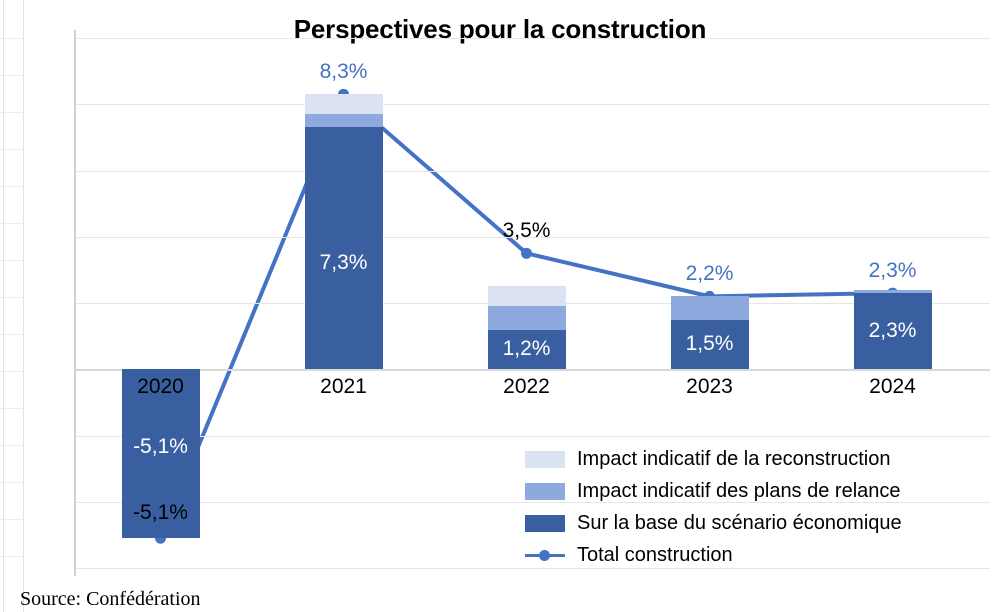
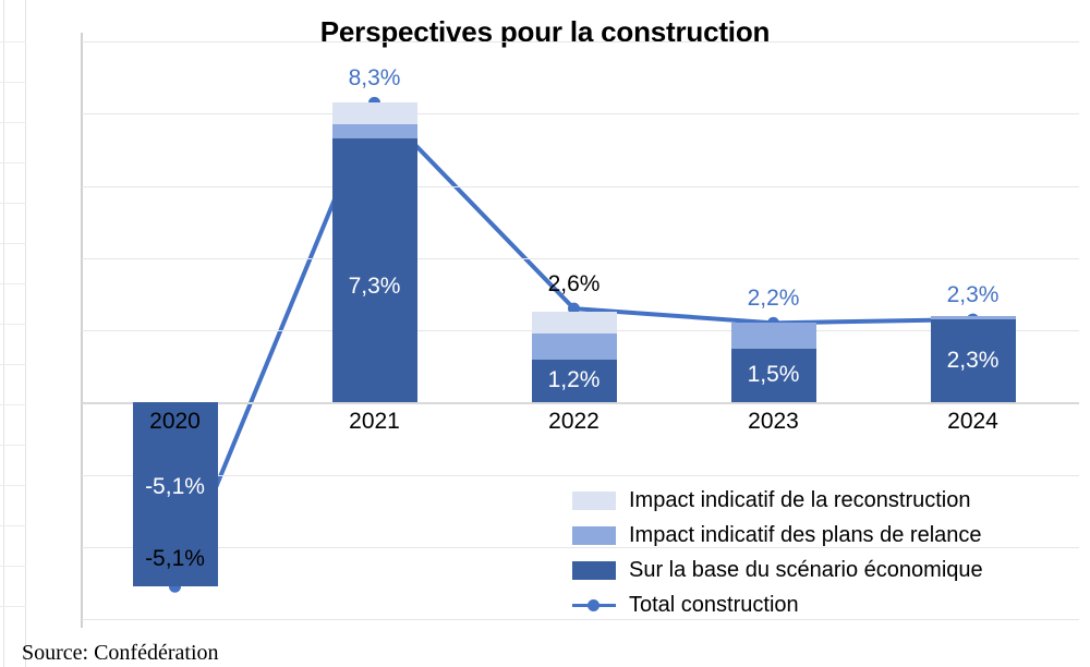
Total construction/2022: 3,5% -> 2,6%
